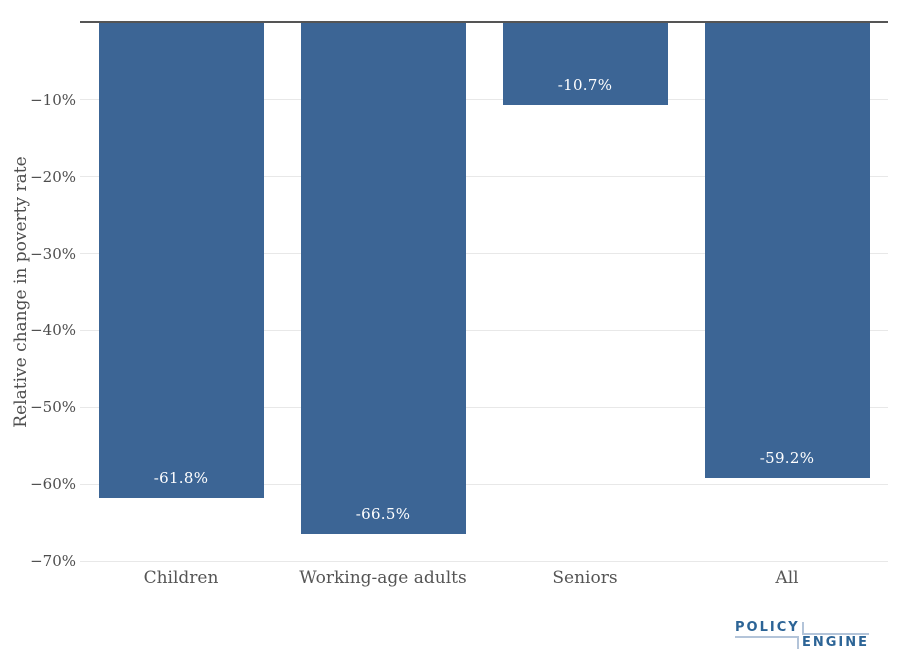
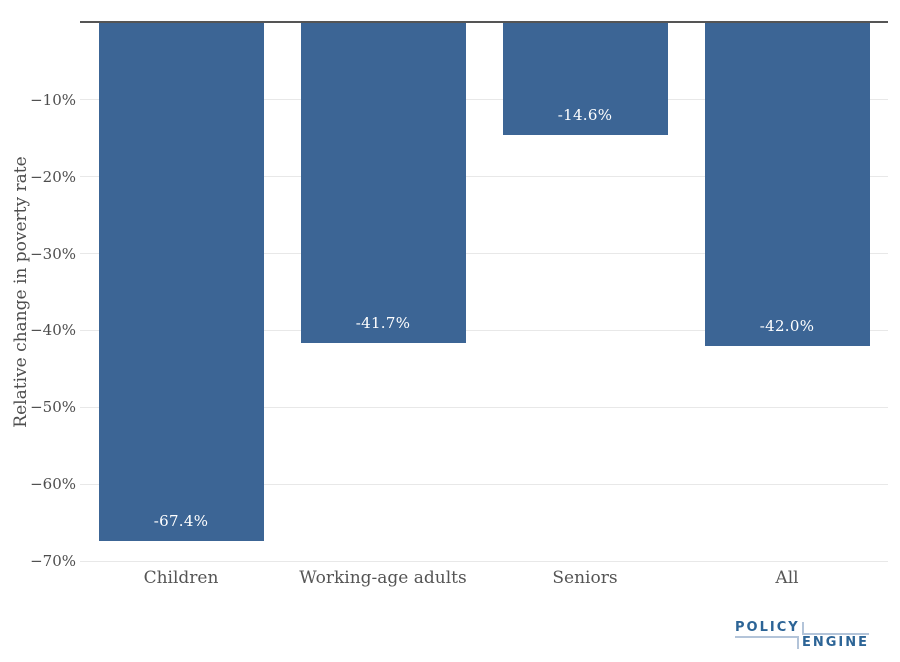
Children: -61.8% -> -67.4%
Working-age adults: -66.5% -> -41.7%
Seniors: -10.7% -> -14.6%
All: -59.2% -> -42.0%
